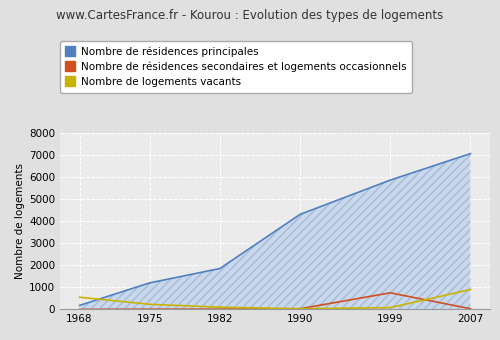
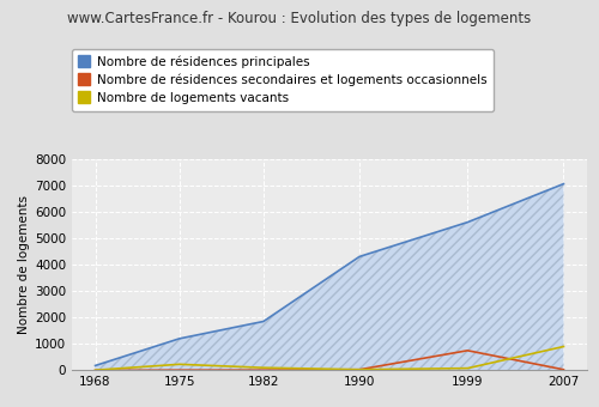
Nombre de logements vacants/1968: 550 -> 10
Nombre de résidences principales/1999: 5850 -> 5600
